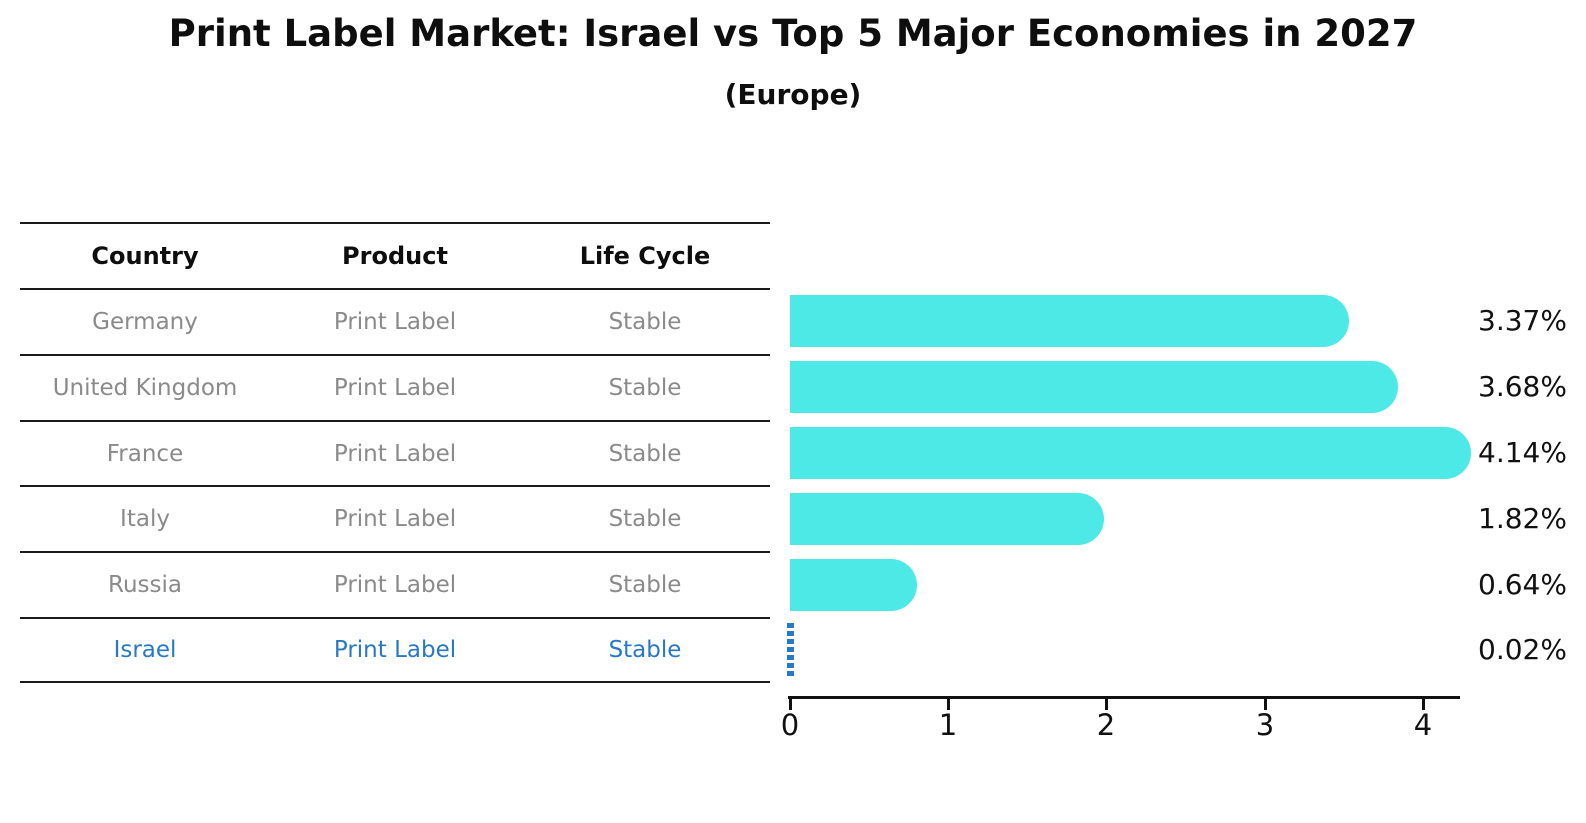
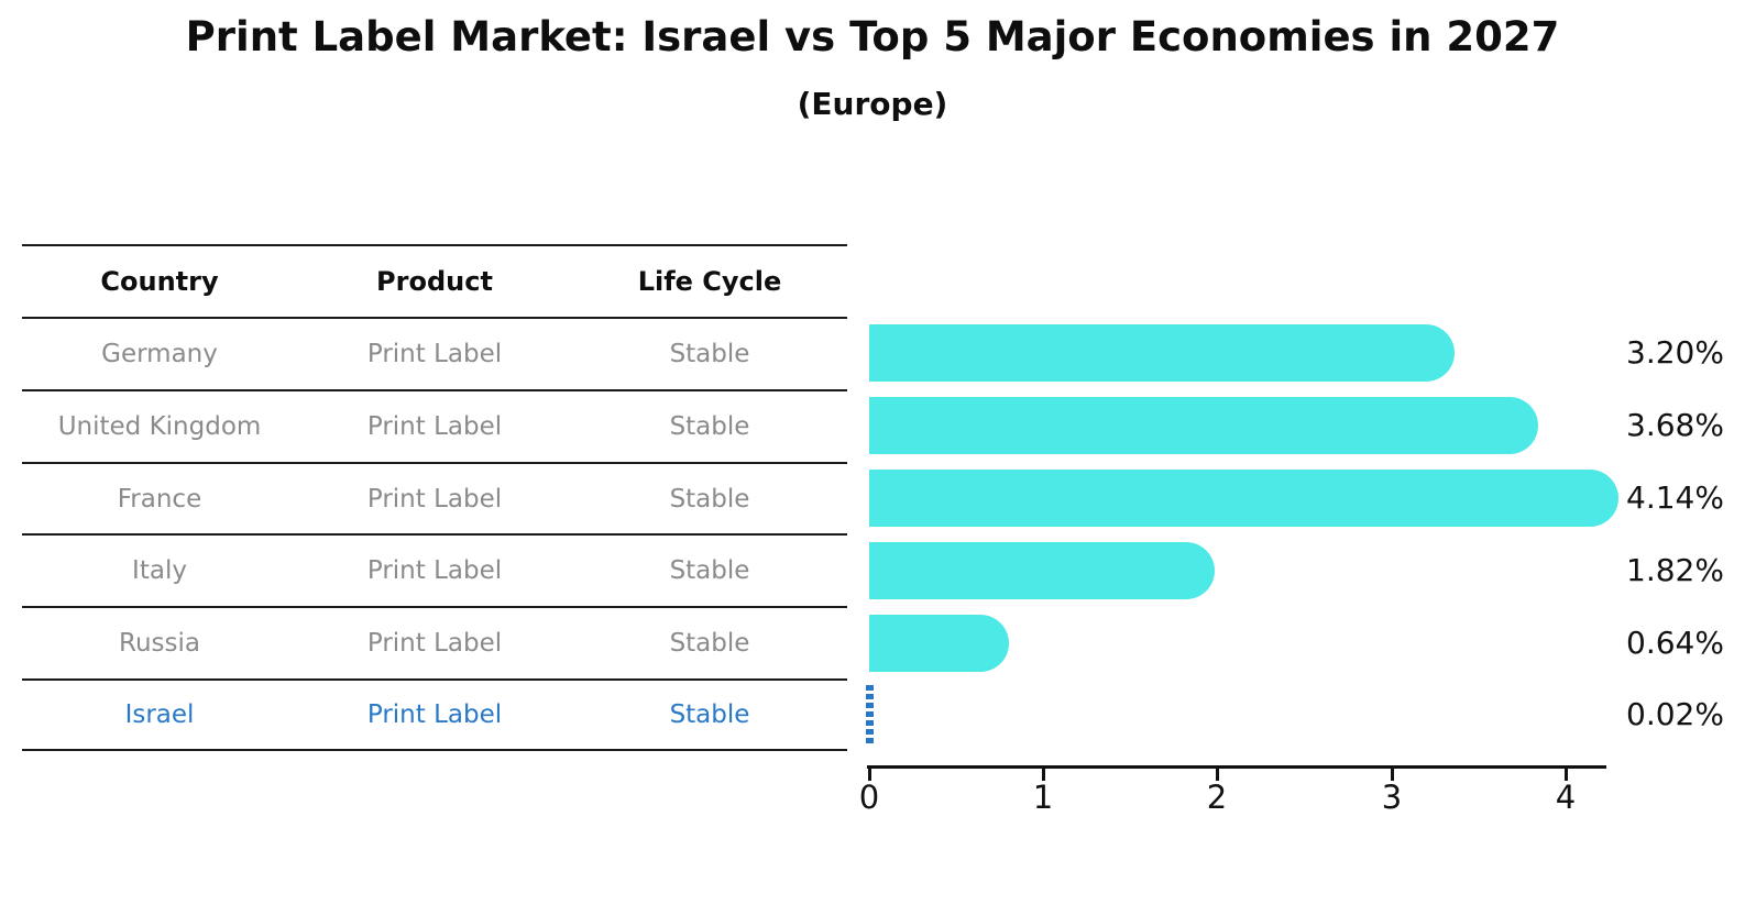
Germany: 3.37% -> 3.20%
